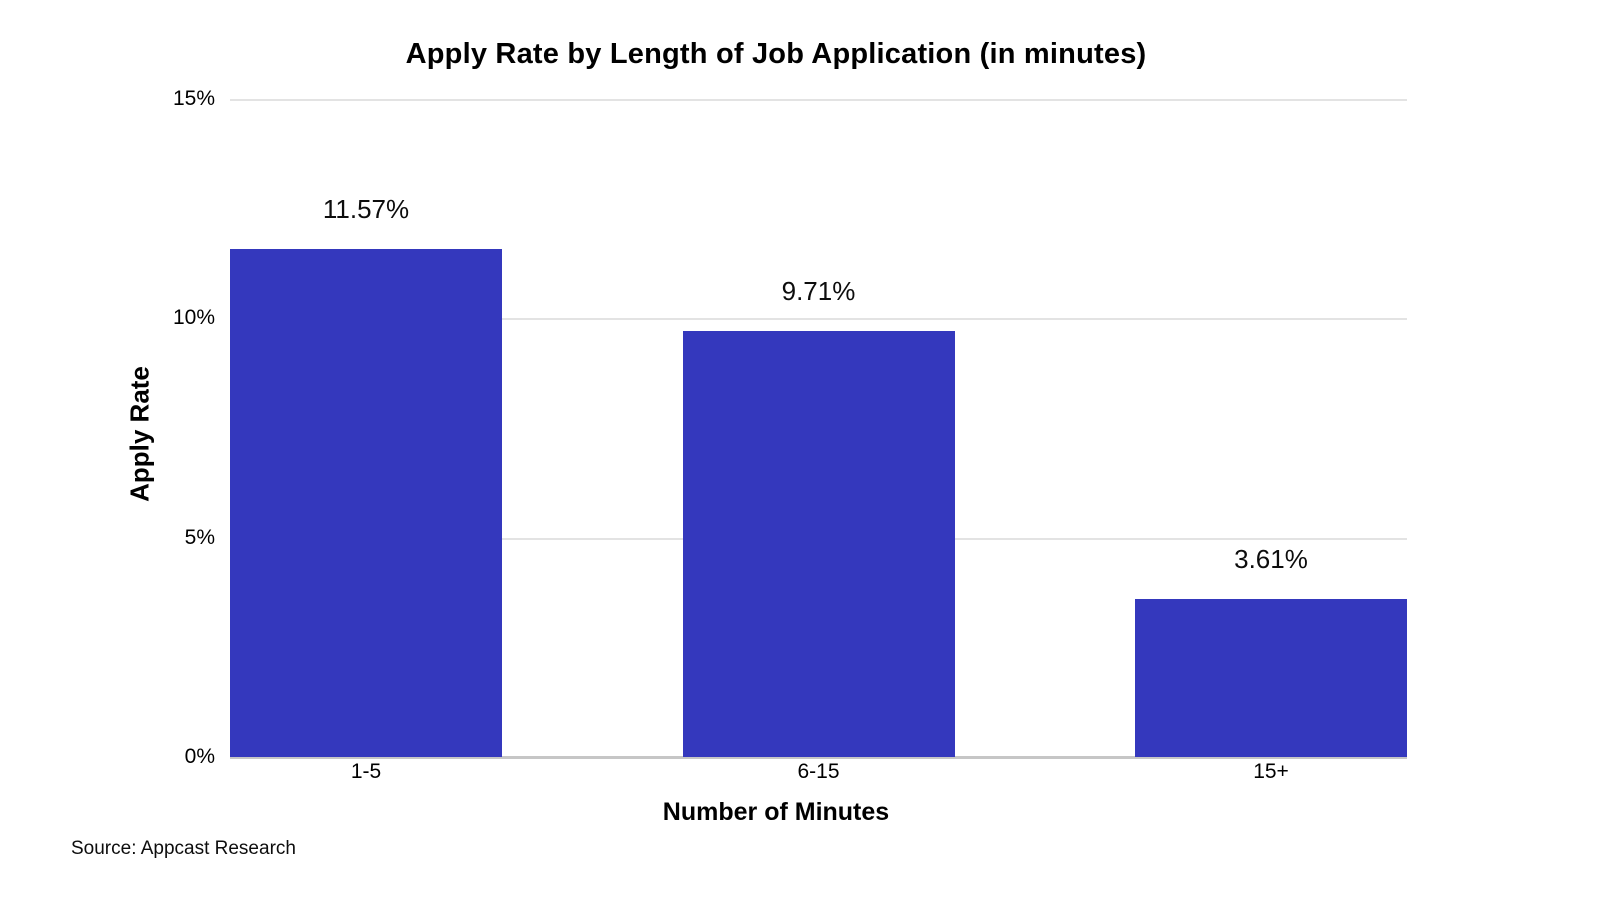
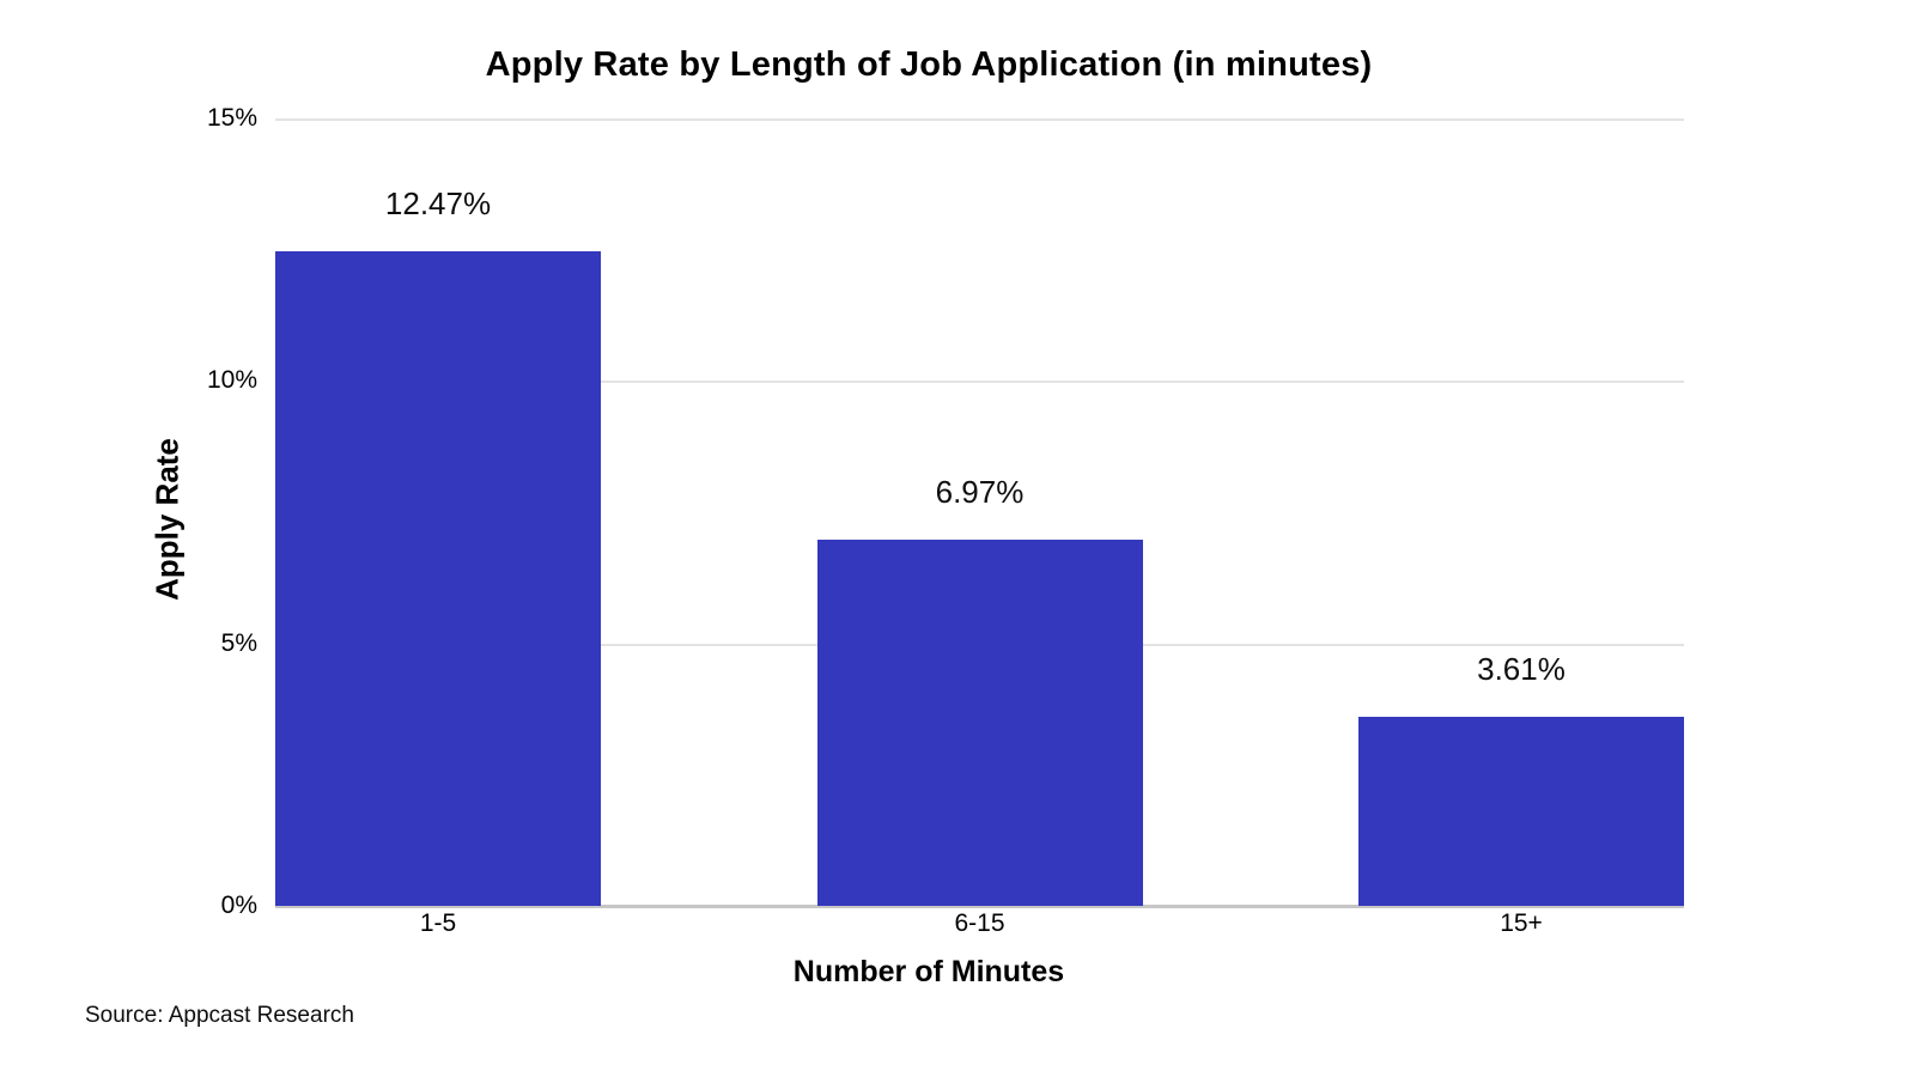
1-5: 11.57% -> 12.47%
6-15: 9.71% -> 6.97%
